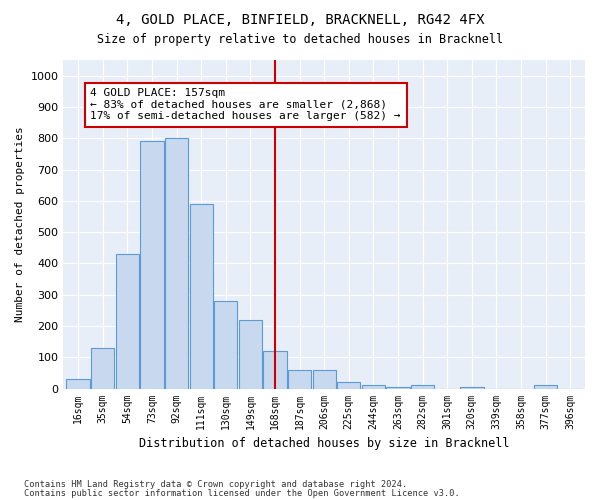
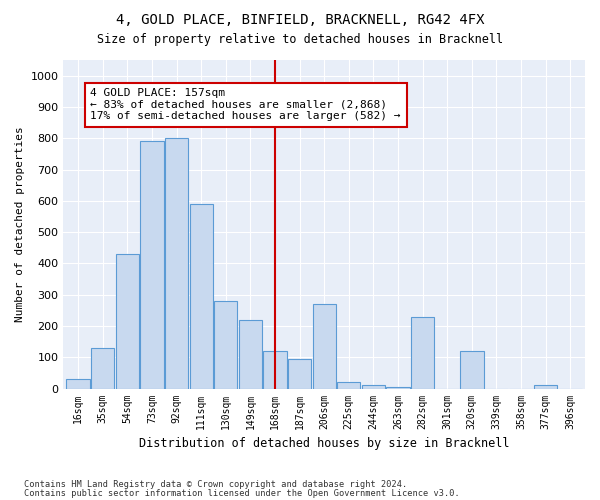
187sqm: 60 -> 95
206sqm: 60 -> 270
282sqm: 10 -> 230
320sqm: 5 -> 120
